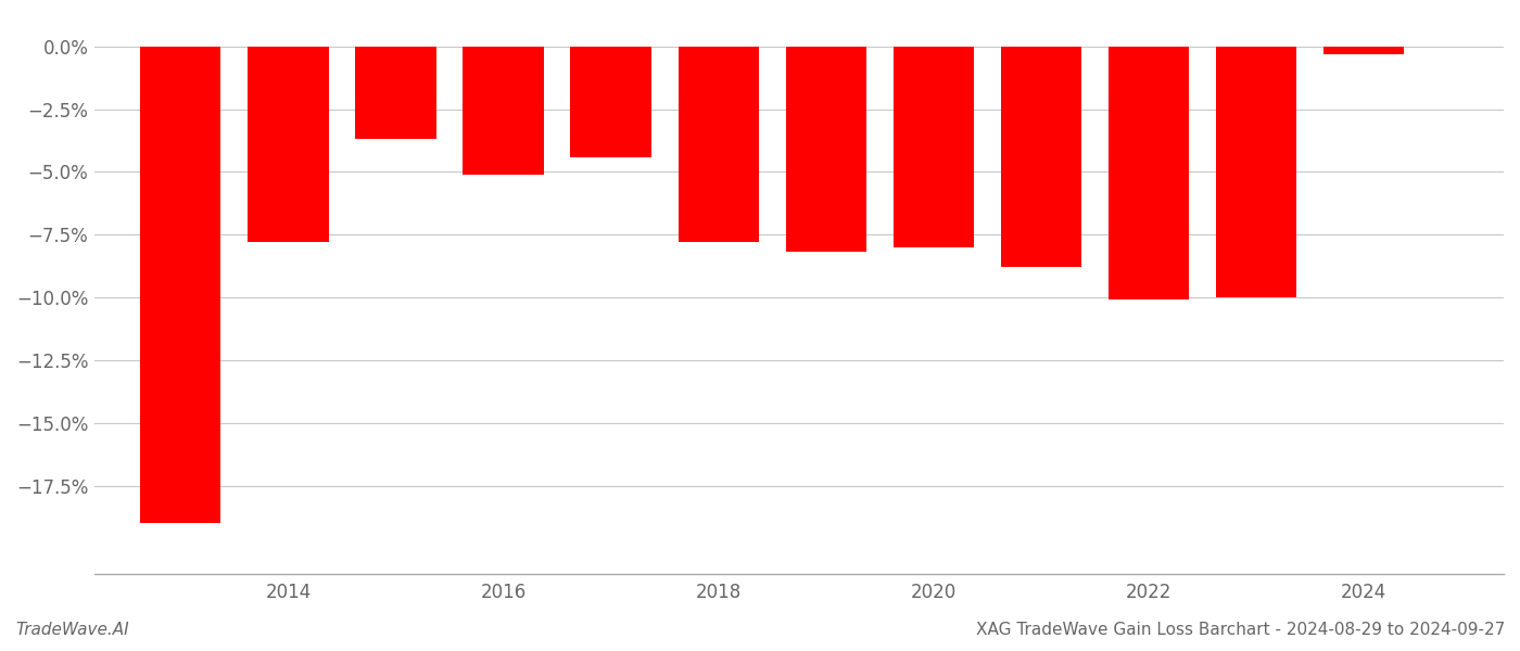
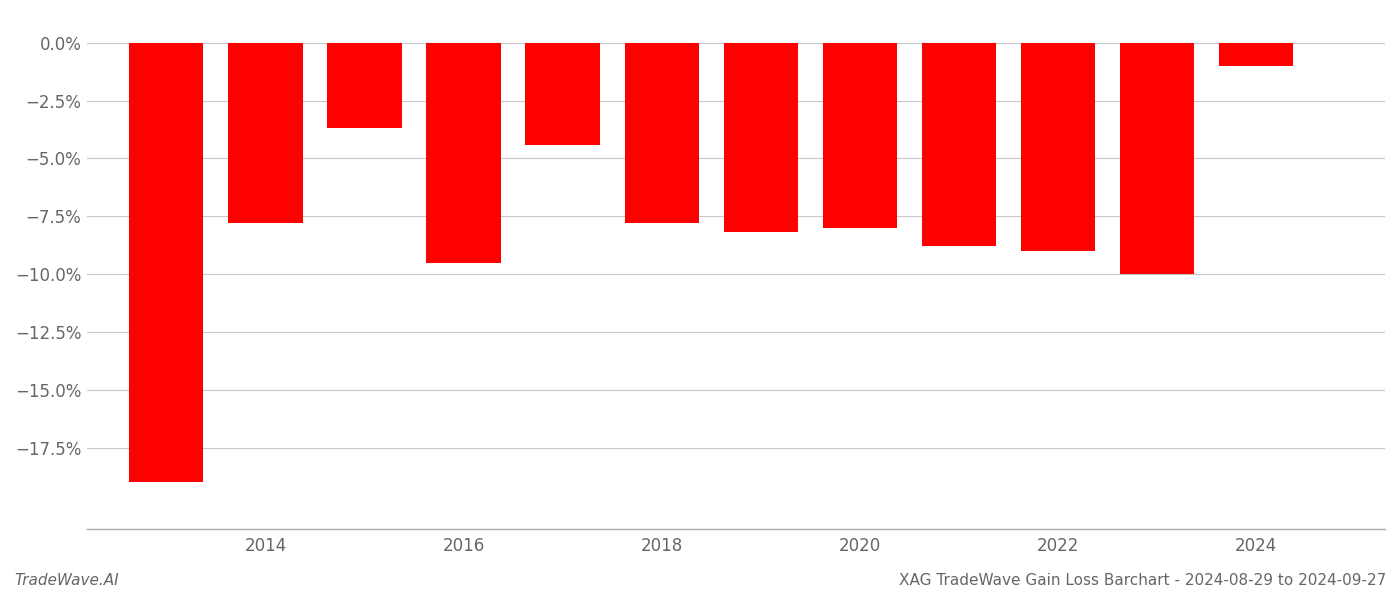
2016: -5.1% -> -9.5%
2022: -10.1% -> -9.0%
2024: -0.3% -> -1.0%
